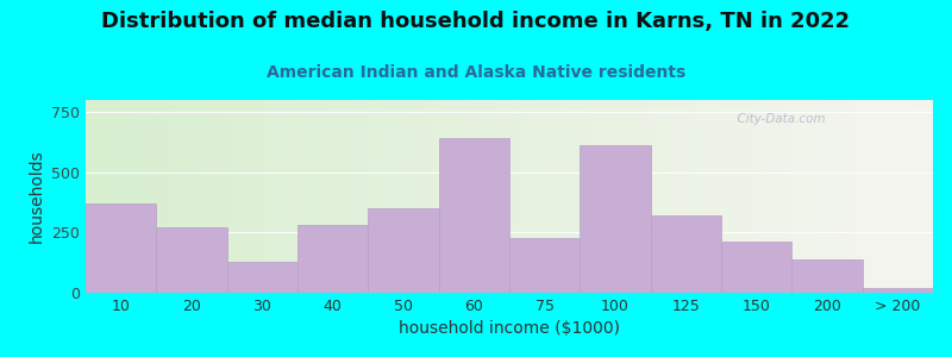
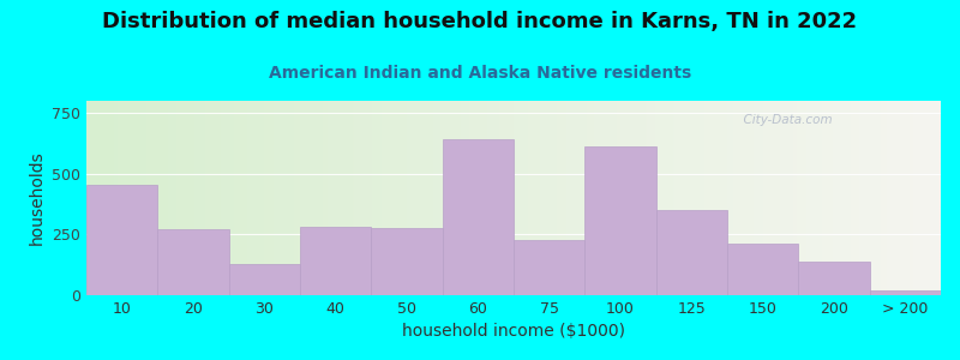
10: 370 -> 455
50: 350 -> 275
125: 320 -> 350
